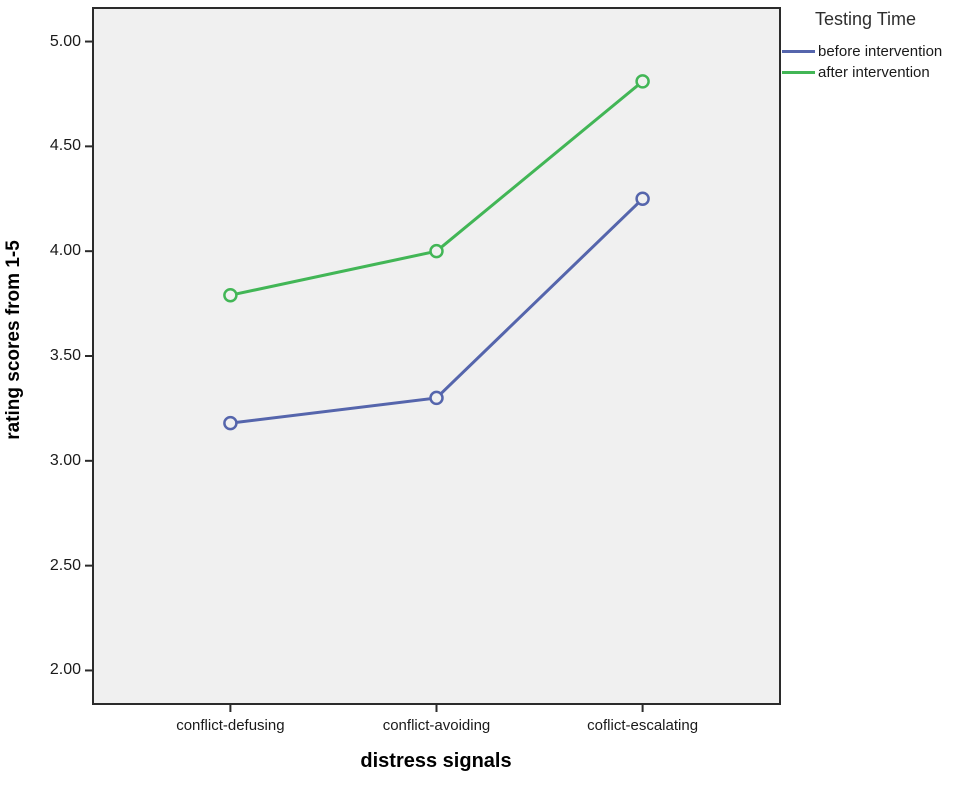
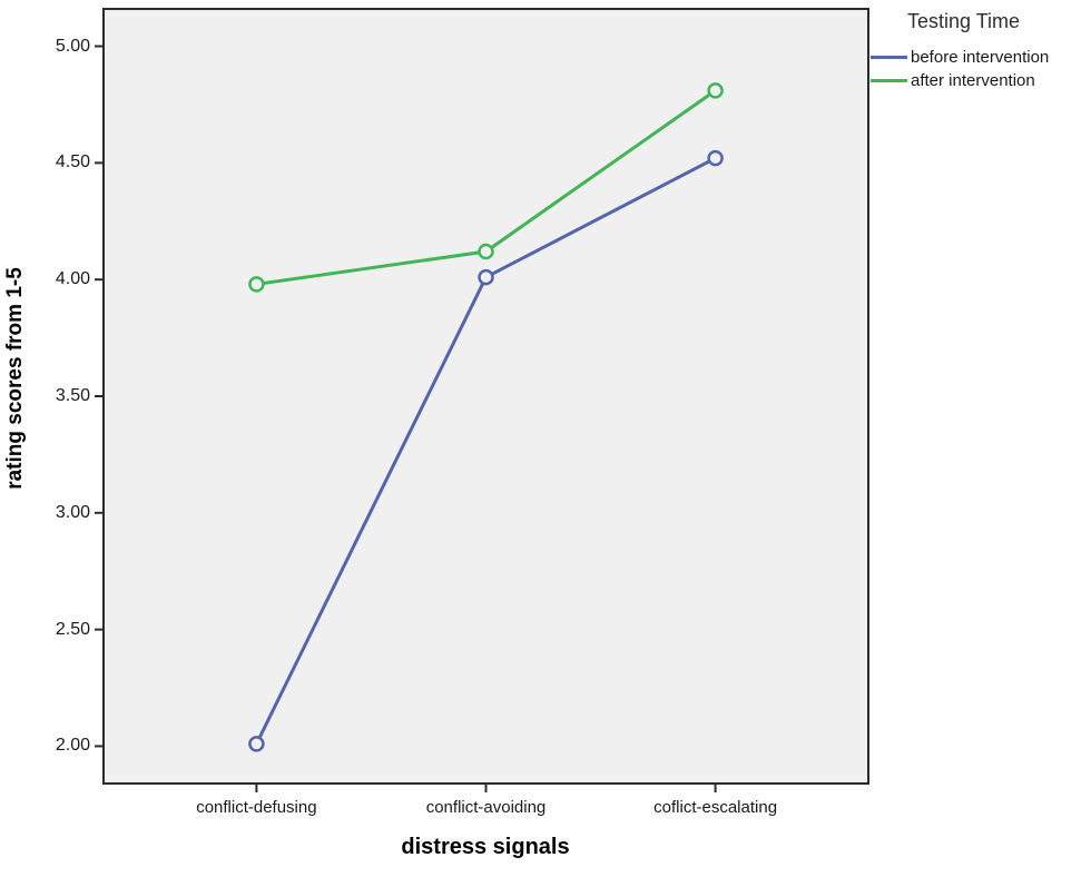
before intervention/conflict-defusing: 3.18 -> 2.01
after intervention/conflict-defusing: 3.79 -> 3.98
before intervention/conflict-avoiding: 3.30 -> 4.01
after intervention/conflict-avoiding: 4.00 -> 4.12
before intervention/coflict-escalating: 4.25 -> 4.52
